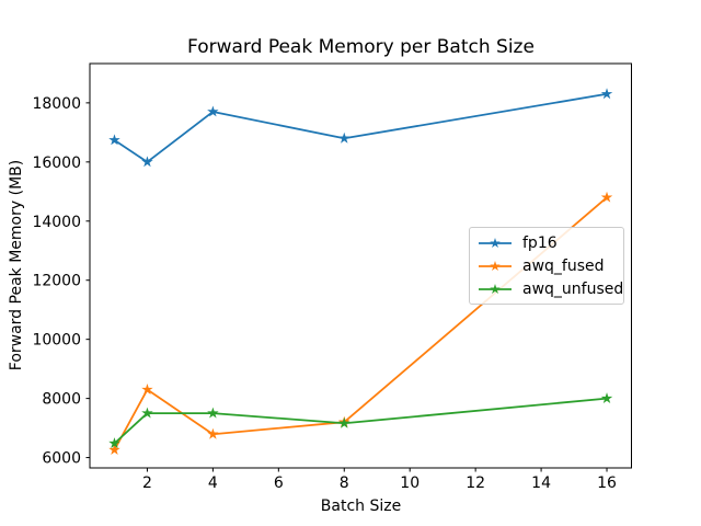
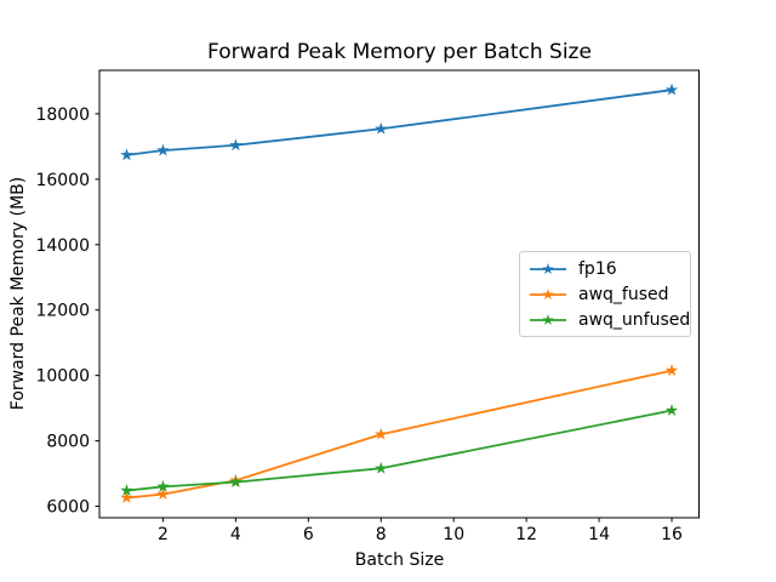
fp16/2: 16000 -> 16900
awq_fused/2: 8300 -> 6400
awq_unfused/2: 7500 -> 6600
fp16/4: 17700 -> 17000
awq_unfused/4: 7500 -> 6700
fp16/8: 16800 -> 17500
awq_fused/8: 7200 -> 8200
fp16/16: 18300 -> 18700
awq_fused/16: 14800 -> 10200
awq_unfused/16: 8000 -> 8900
